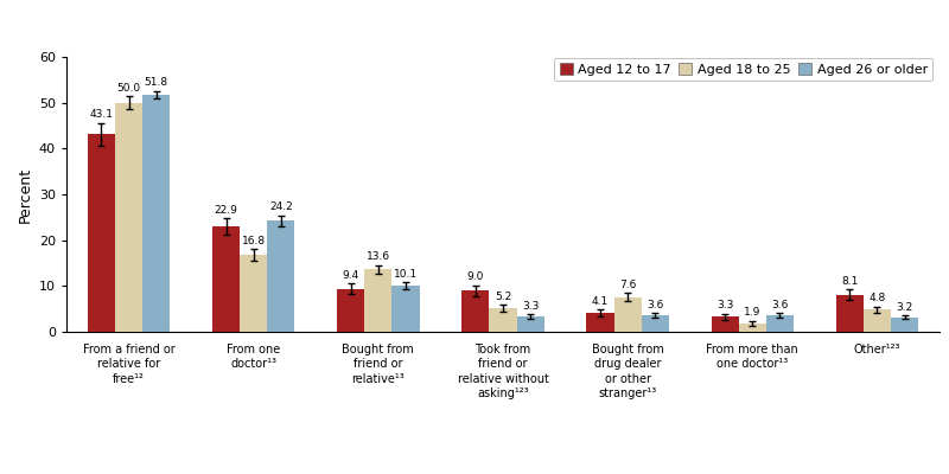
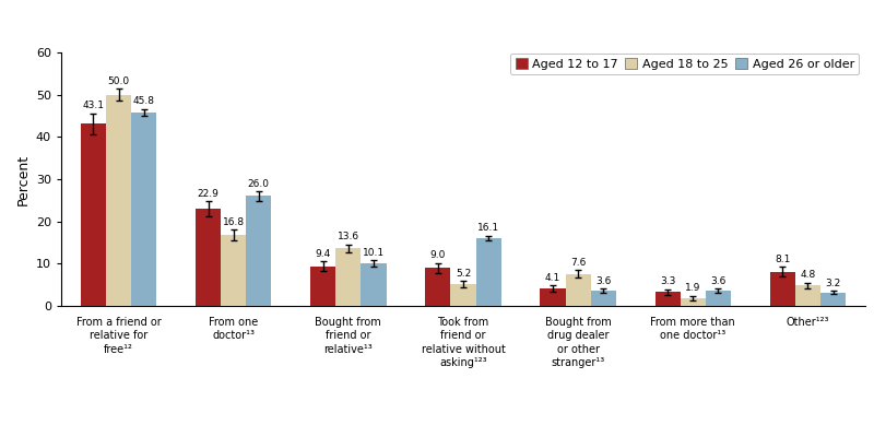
Aged 26 or older/From a friend or relative for free¹²: 51.8 -> 45.8
Aged 26 or older/From one doctor¹³: 24.2 -> 26.0
Aged 26 or older/Took from friend or relative without asking¹²³: 3.3 -> 16.1
